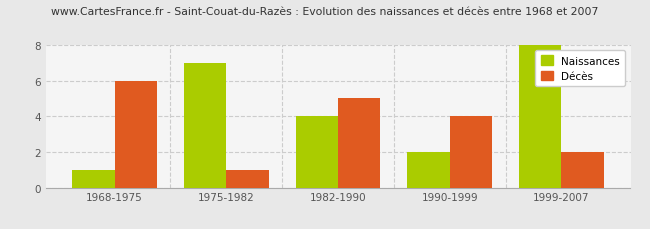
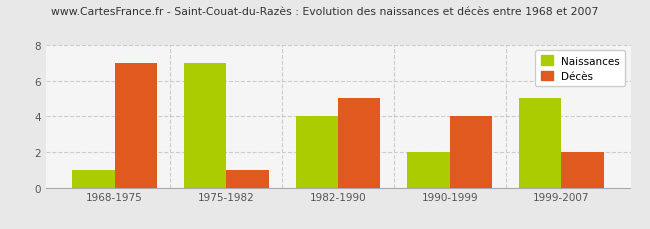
Décès/1968-1975: 6 -> 7
Naissances/1999-2007: 8 -> 5
